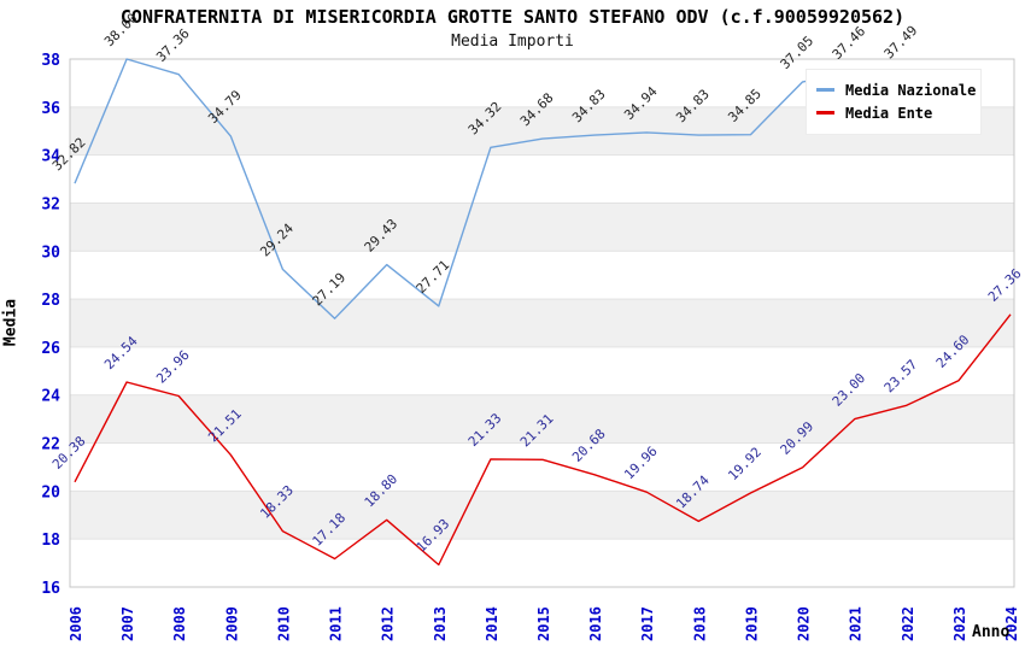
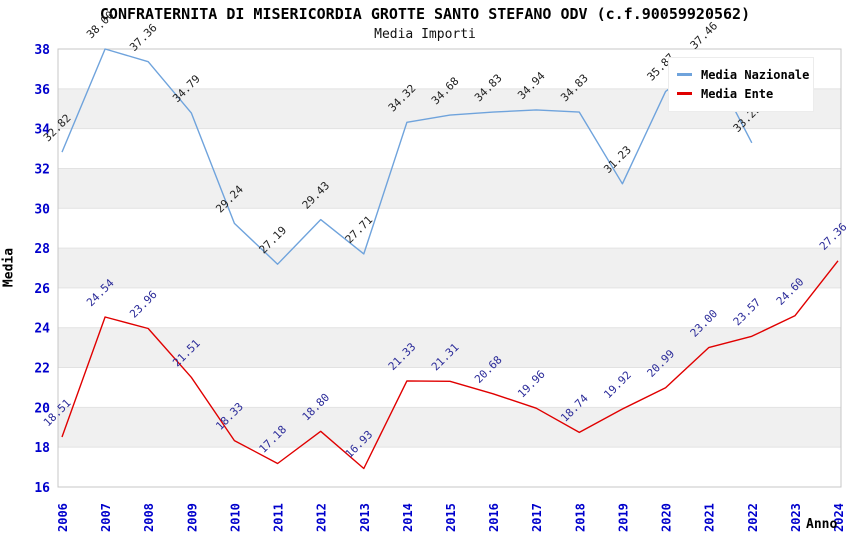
Media Ente/2006: 20.38 -> 18.51
Media Nazionale/2019: 34.85 -> 31.23
Media Nazionale/2020: 37.05 -> 35.87
Media Nazionale/2022: 37.49 -> 33.29
